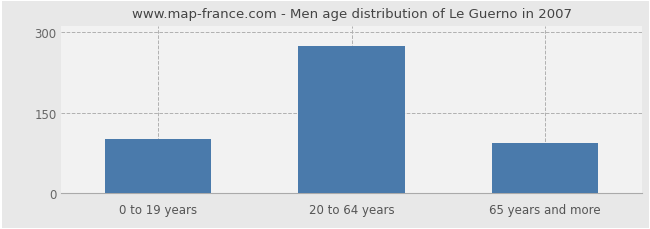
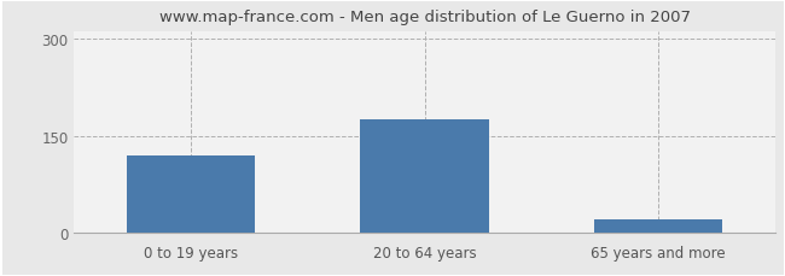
0 to 19 years: 102 -> 120
20 to 64 years: 274 -> 175
65 years and more: 94 -> 22
